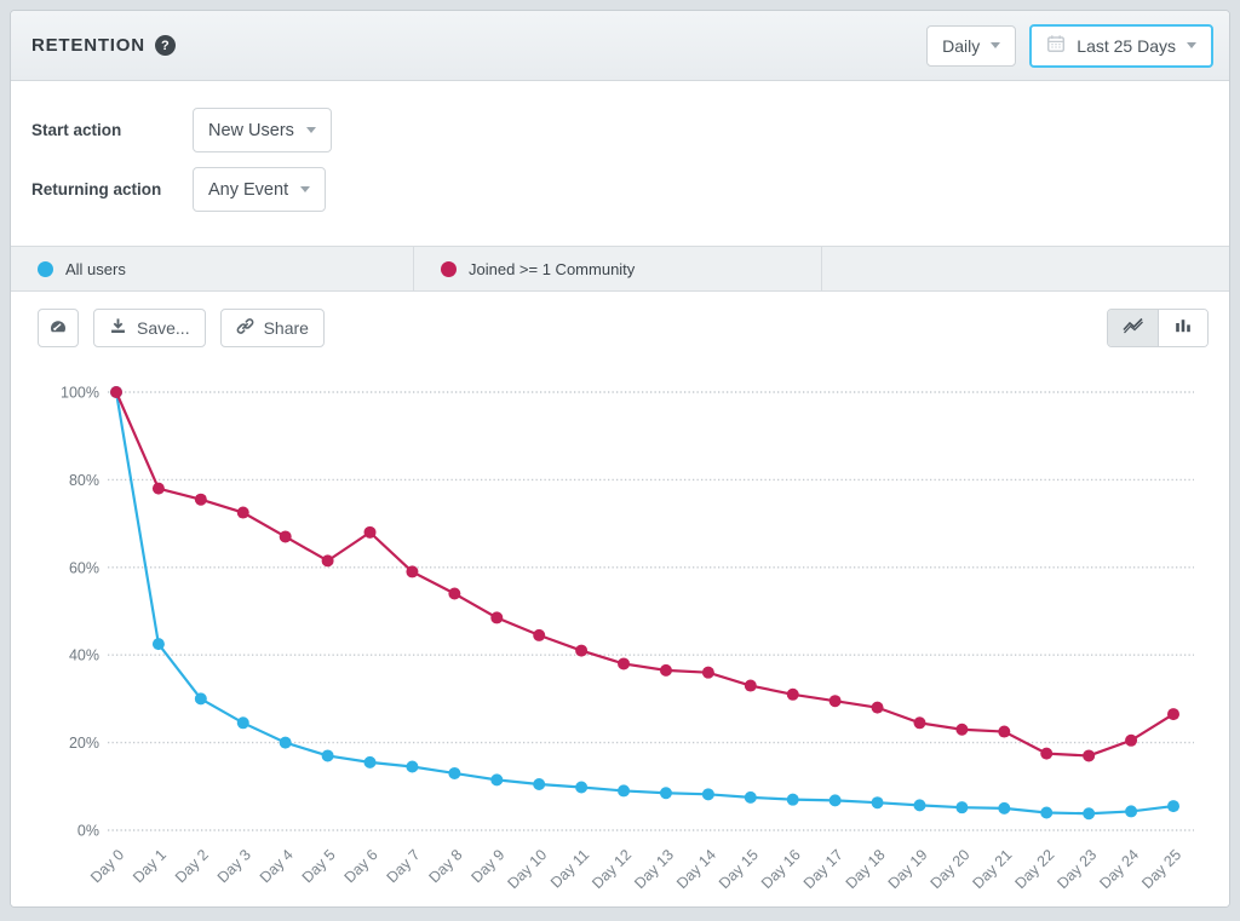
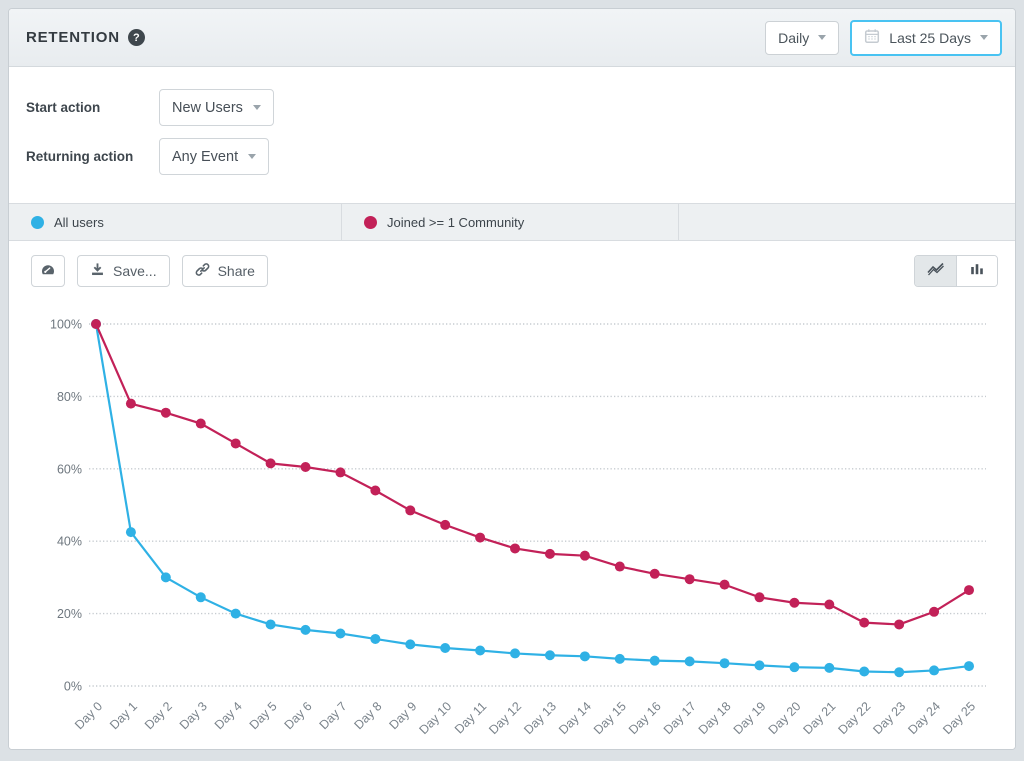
Joined >= 1 Community/Day 6: 68% -> 60%
